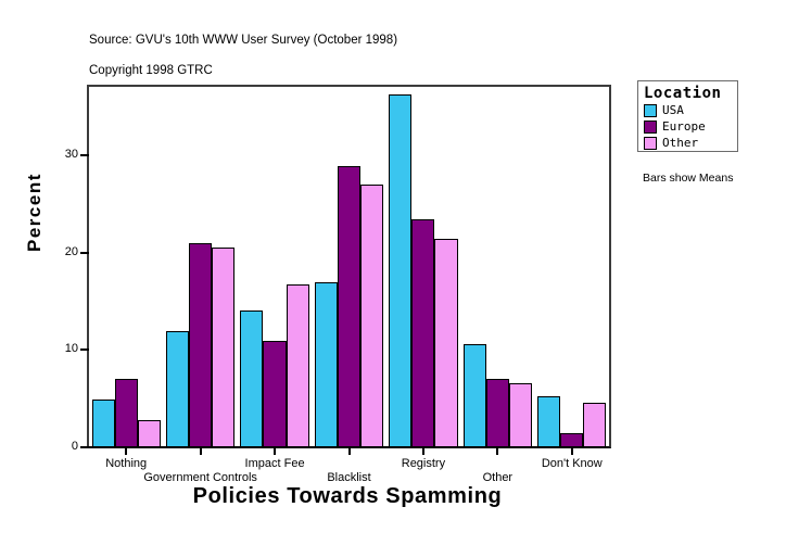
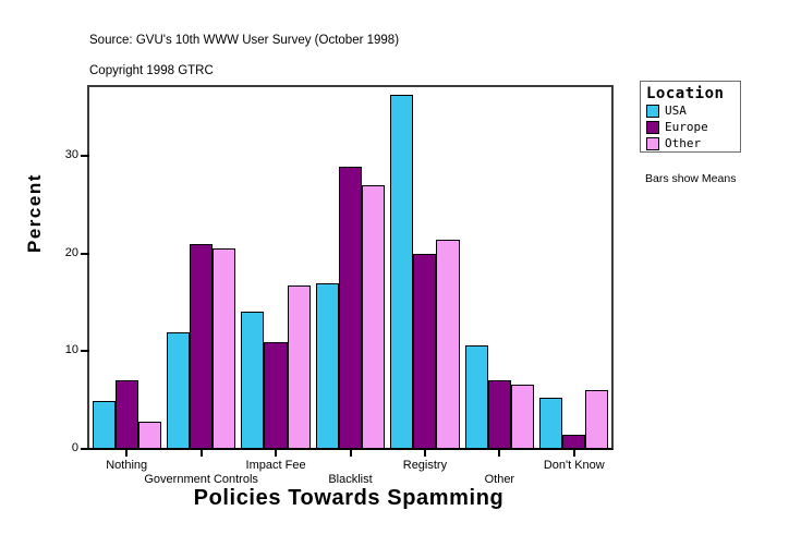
Europe/Registry: 23 -> 20
Other/Don't Know: 5 -> 6
